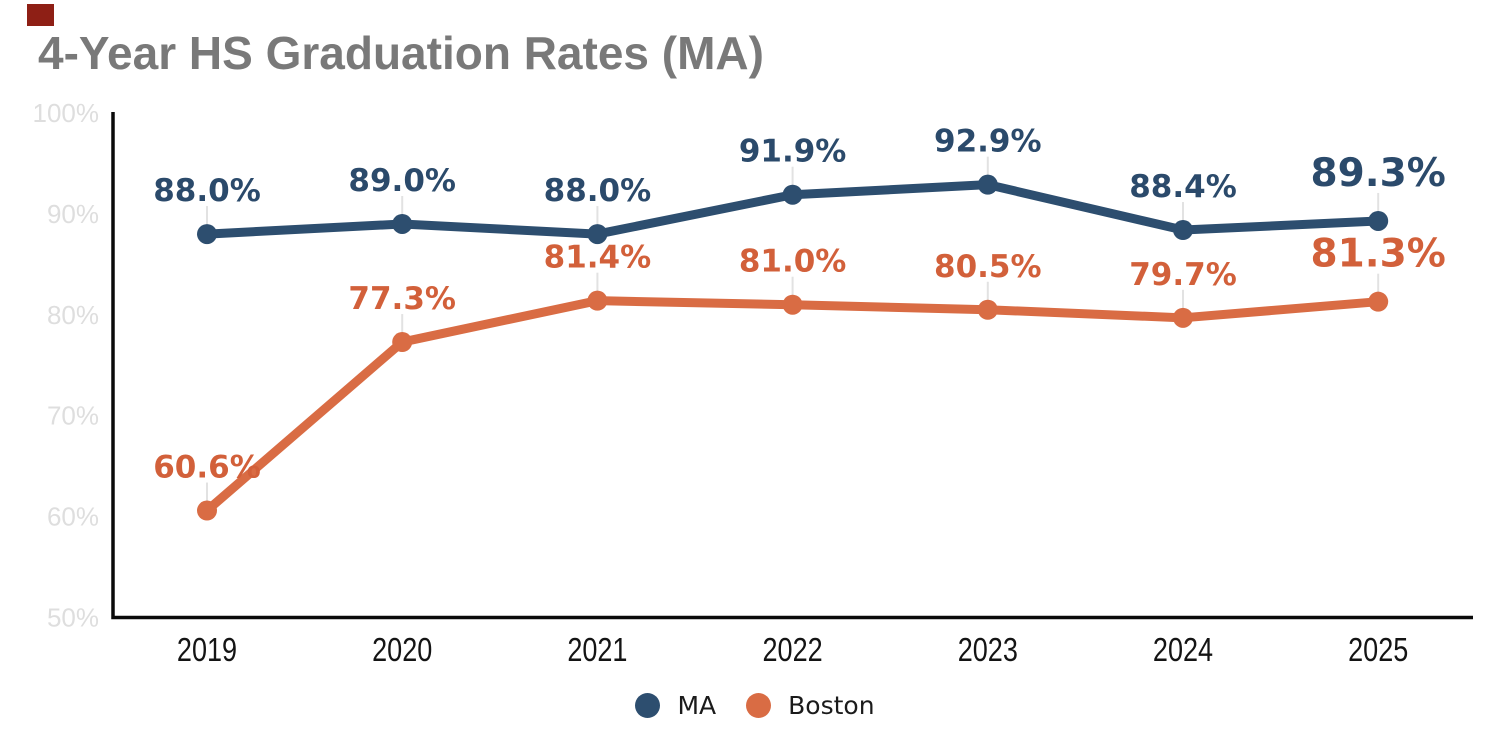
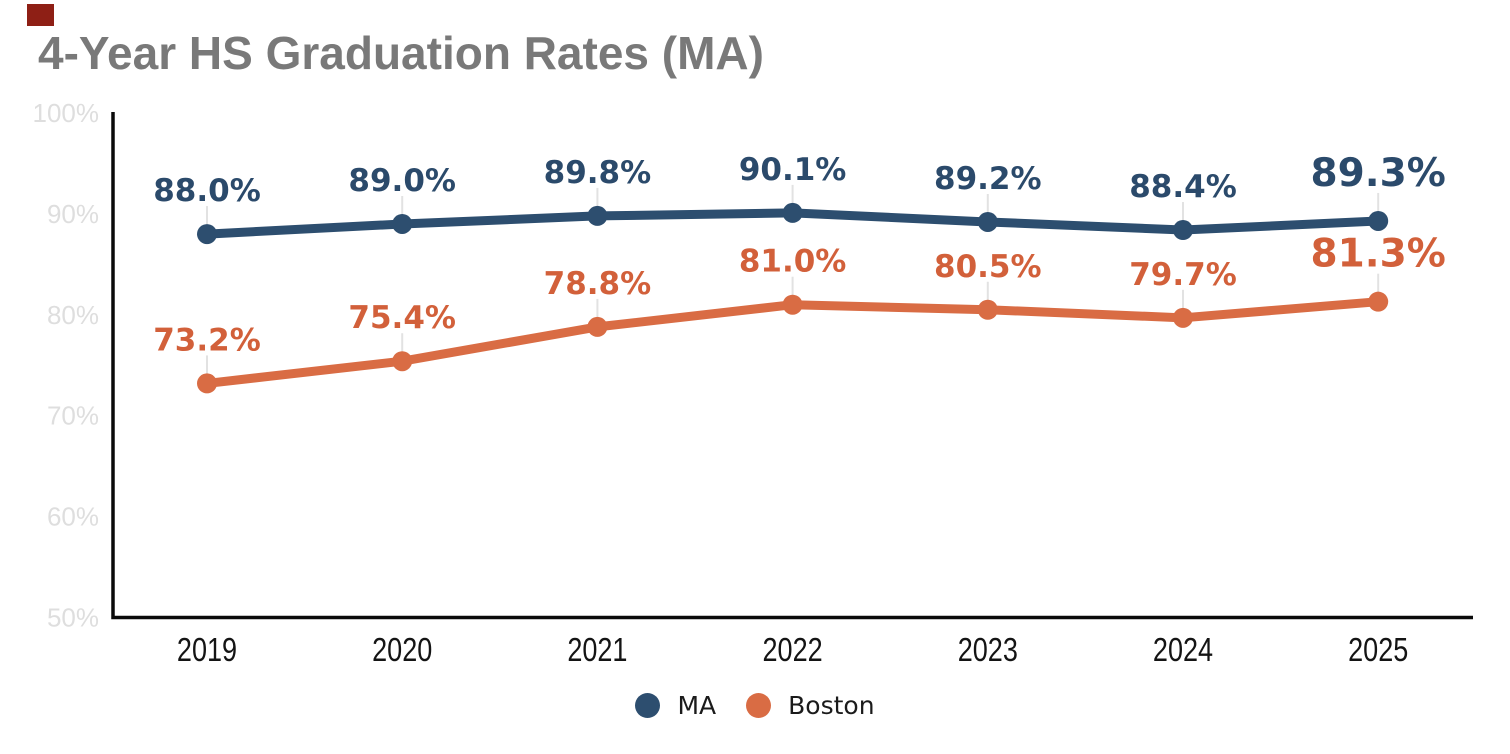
Boston/2019: 60.6% -> 73.2%
Boston/2020: 77.3% -> 75.4%
MA/2021: 88.0% -> 89.8%
Boston/2021: 81.4% -> 78.8%
MA/2022: 91.9% -> 90.1%
MA/2023: 92.9% -> 89.2%
